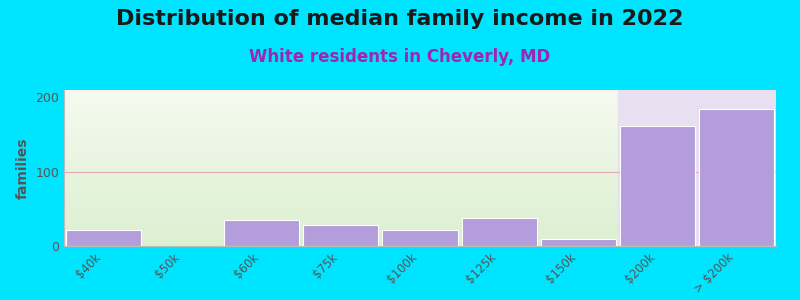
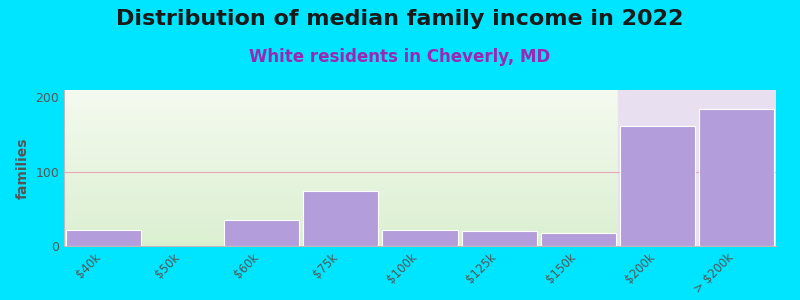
$75k: 28 -> 74
$125k: 38 -> 20
$150k: 10 -> 18
